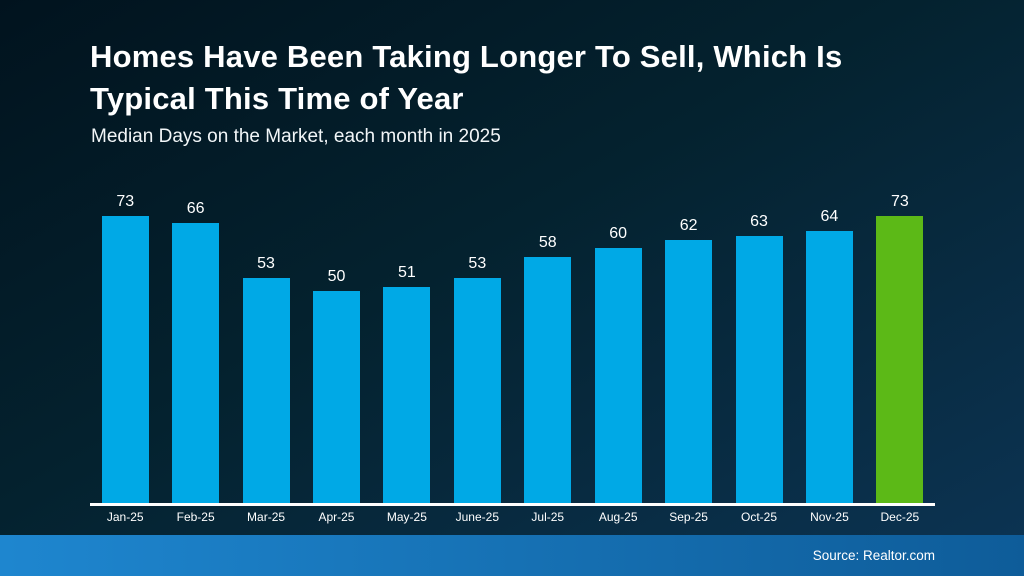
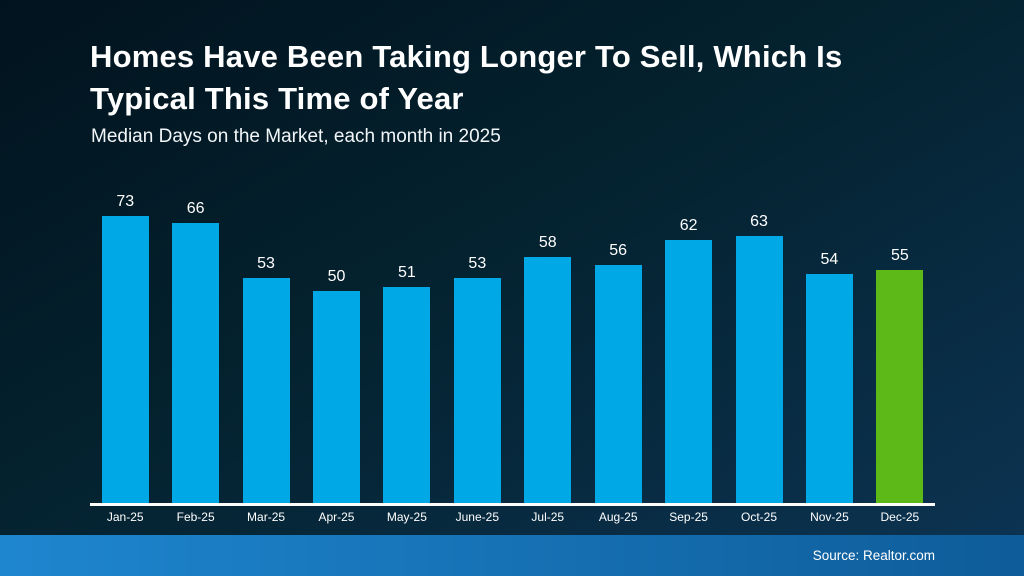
Aug-25: 60 -> 56
Nov-25: 64 -> 54
Dec-25: 73 -> 55
